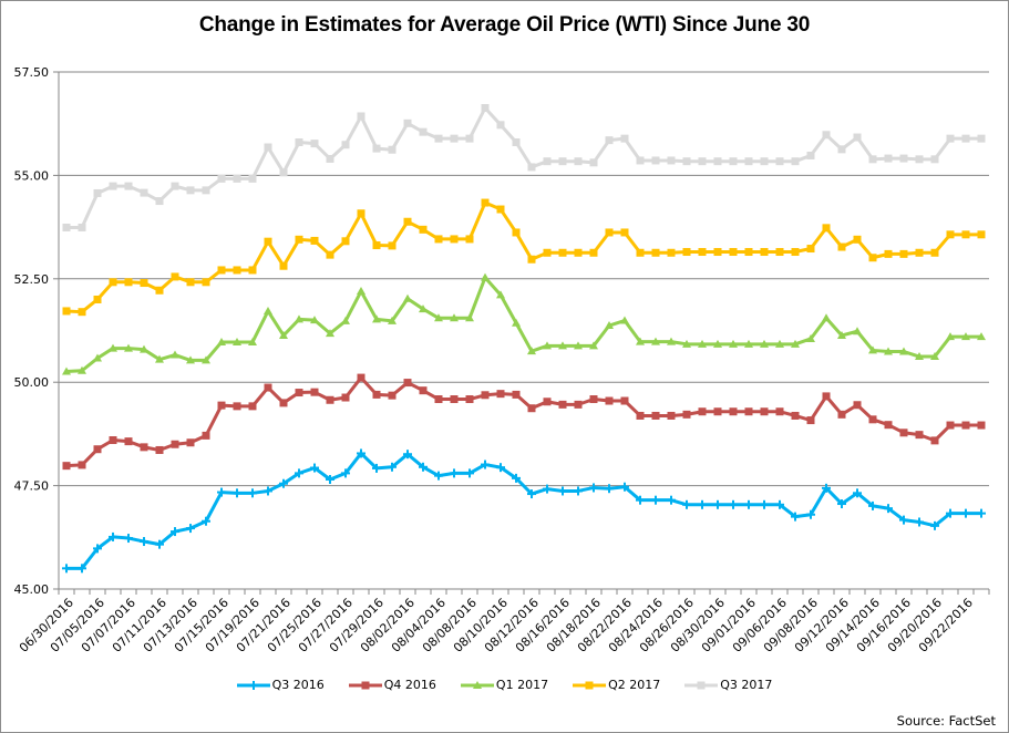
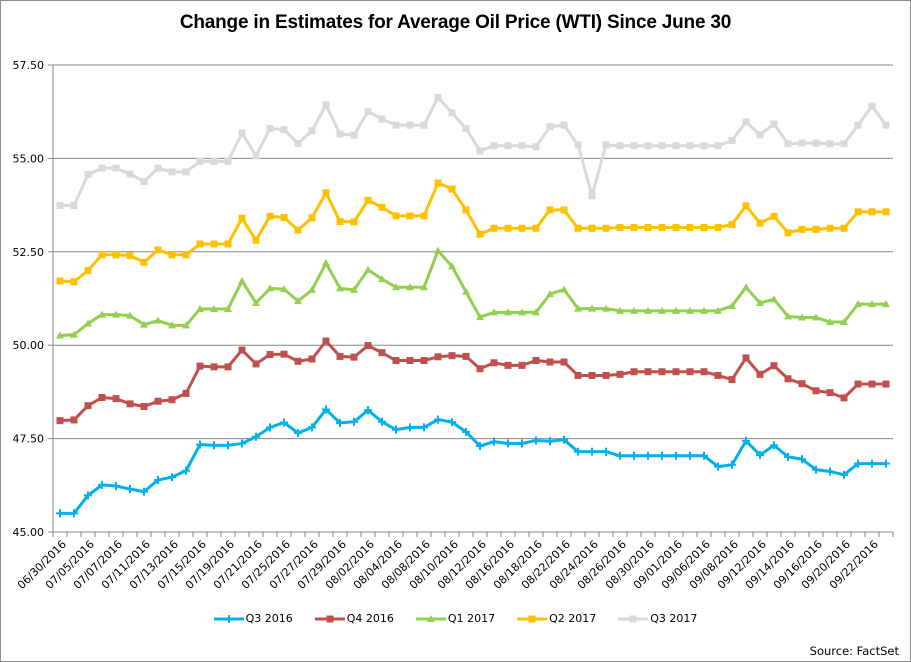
Q3 2017/08/24/2016: 55.4 -> 54.0
Q3 2017/09/22/2016: 55.9 -> 56.4
